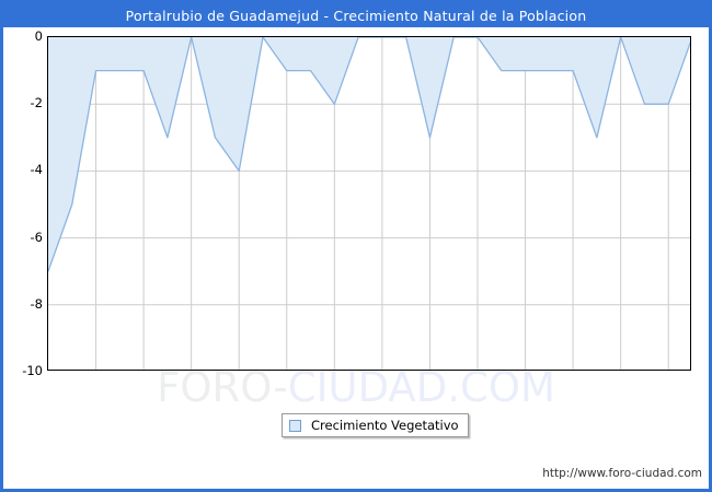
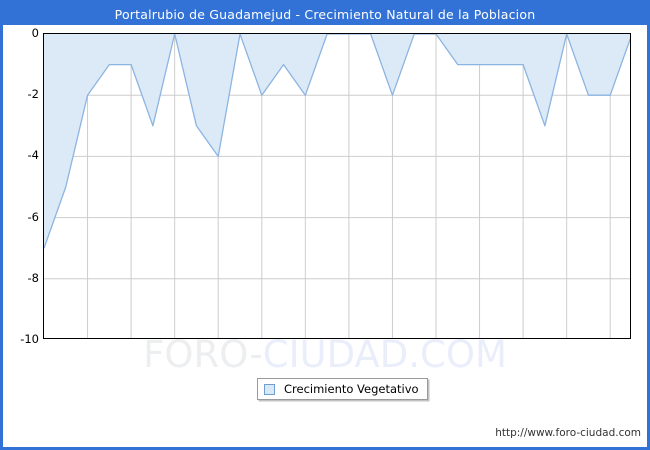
1998: -1 -> -2
2006: -1 -> -2
2012: -3 -> -2
